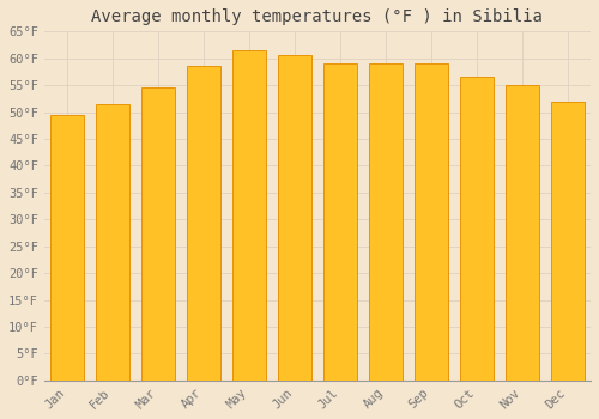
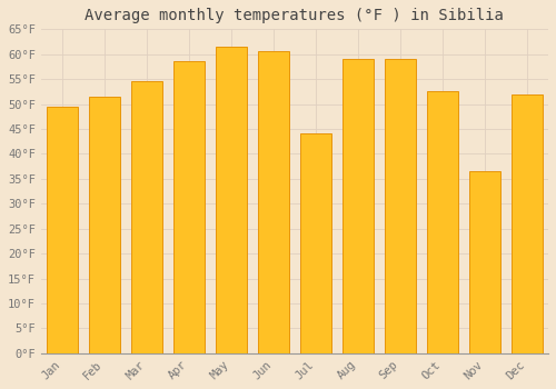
Jul: 59.0°F -> 44.0°F
Oct: 56.5°F -> 52.5°F
Nov: 55.0°F -> 36.5°F
